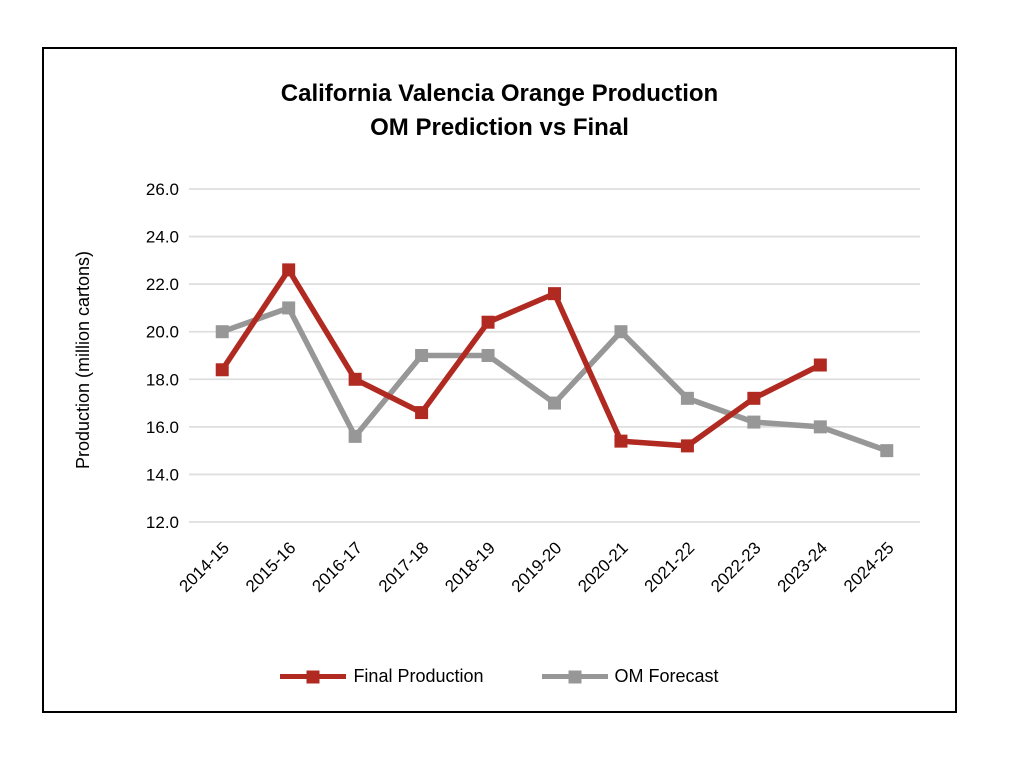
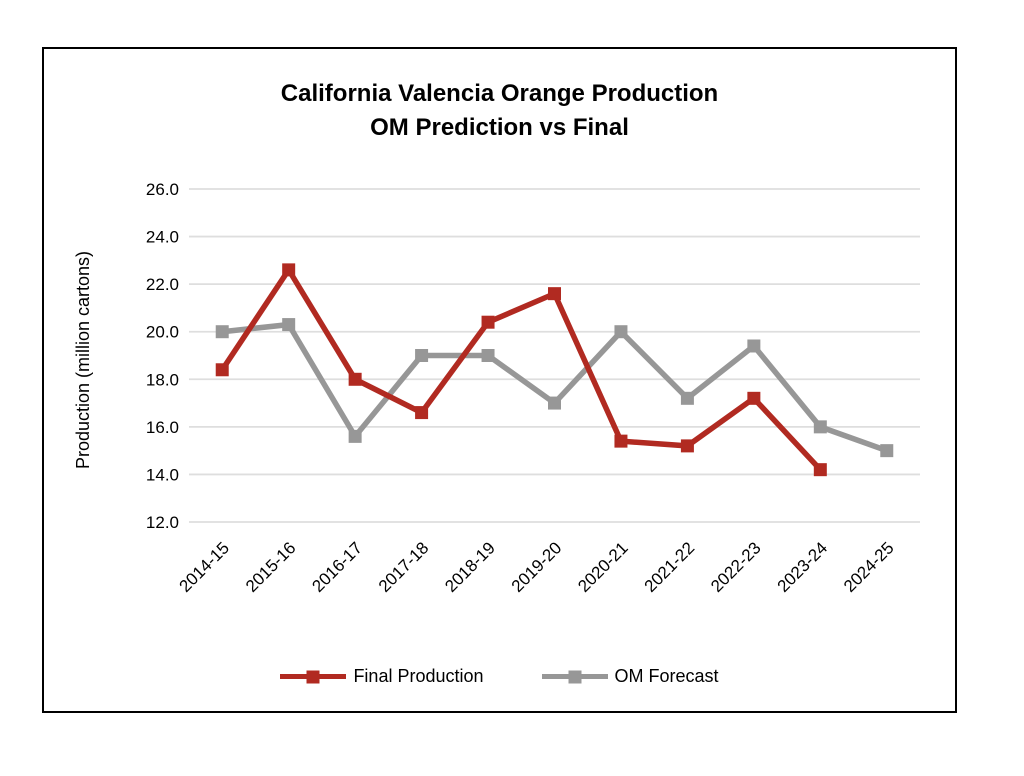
OM Forecast/2015-16: 21.0 -> 20.3
OM Forecast/2022-23: 16.2 -> 19.4
Final Production/2023-24: 18.6 -> 14.2
